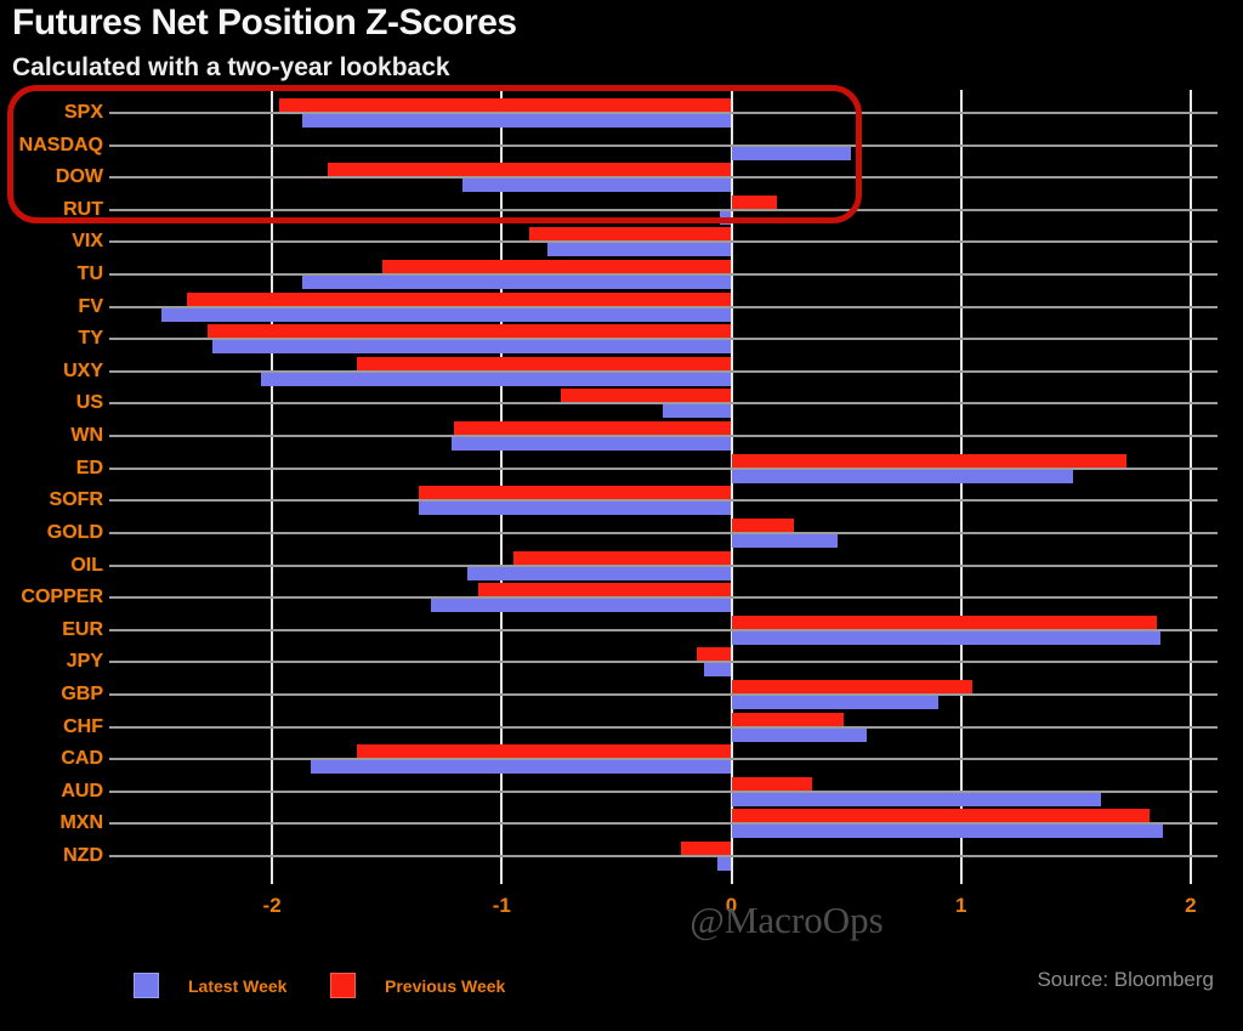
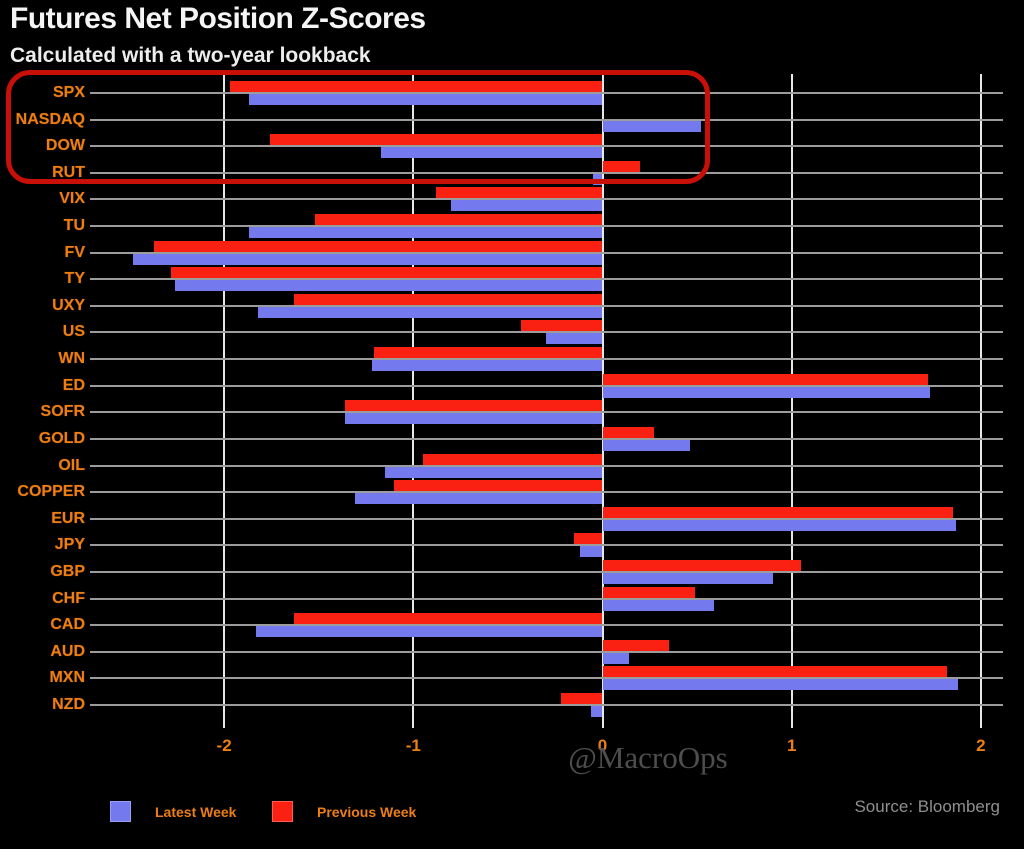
Latest Week/UXY: -2.05 -> -1.82
Previous Week/US: -0.74 -> -0.43
Latest Week/ED: 1.49 -> 1.73
Latest Week/AUD: 1.61 -> 0.14
